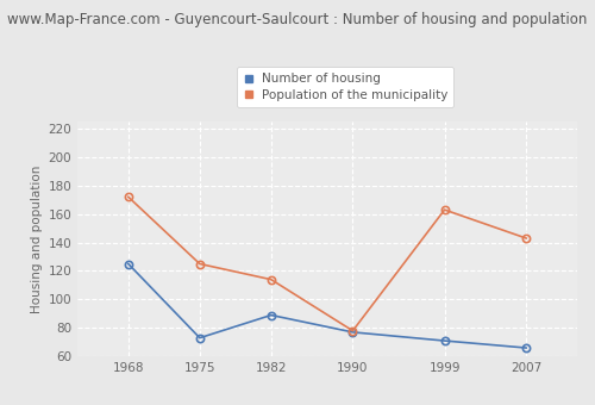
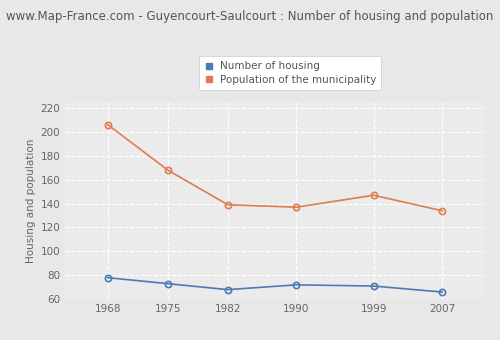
Number of housing/1968: 125 -> 78
Population of the municipality/1968: 172 -> 206
Population of the municipality/1975: 125 -> 168
Number of housing/1982: 89 -> 68
Population of the municipality/1982: 114 -> 139
Number of housing/1990: 77 -> 72
Population of the municipality/1990: 78 -> 137
Population of the municipality/1999: 163 -> 147
Population of the municipality/2007: 143 -> 134
